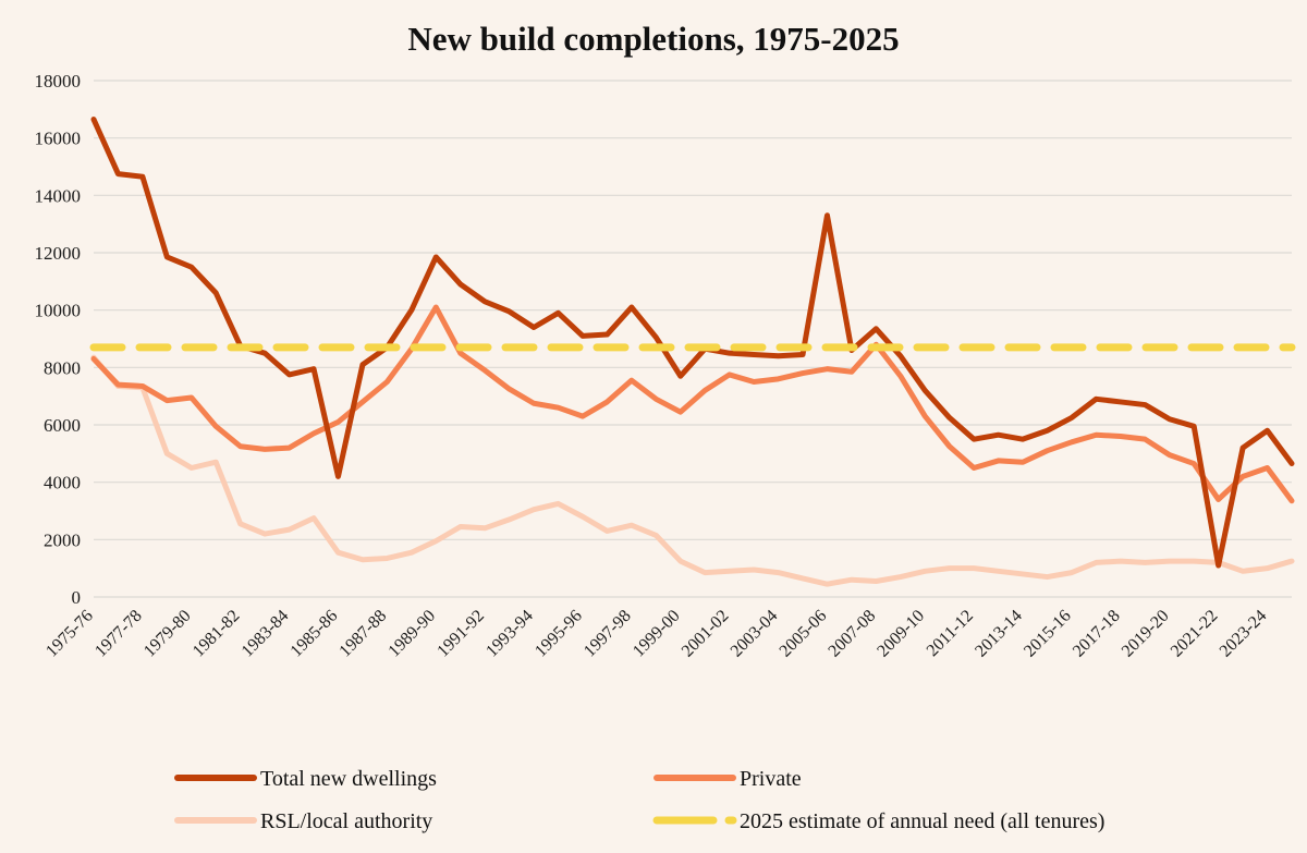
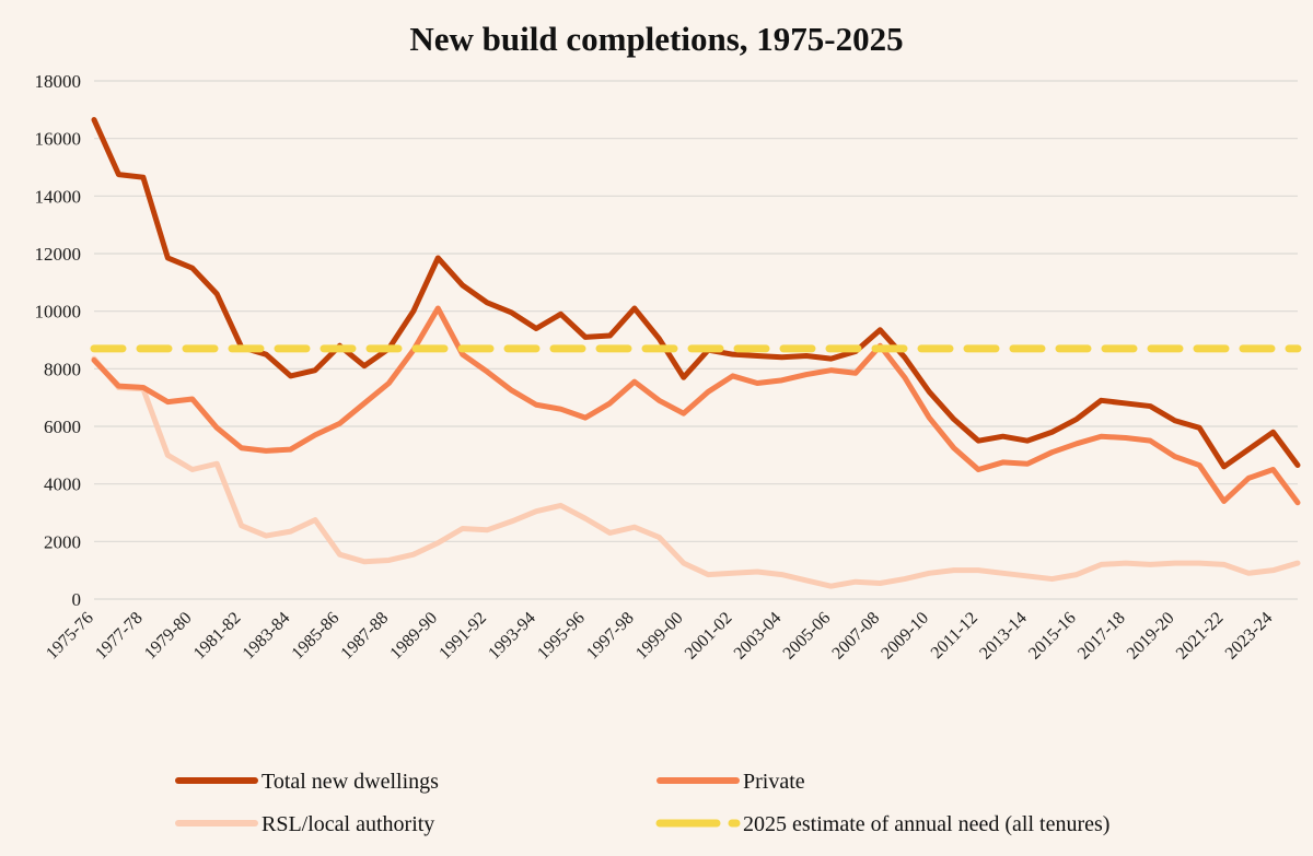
Total new dwellings/1985-86: 4200 -> 8800
Total new dwellings/2005-06: 13300 -> 8400
Total new dwellings/2021-22: 1100 -> 4600
